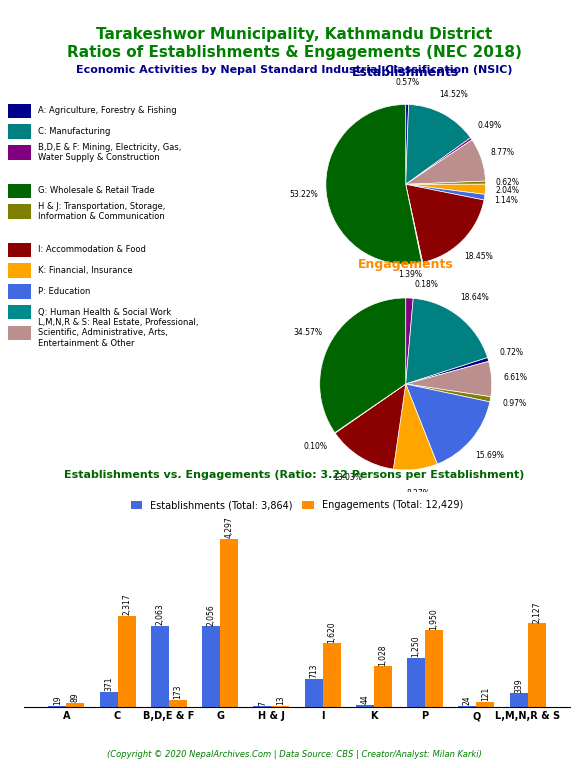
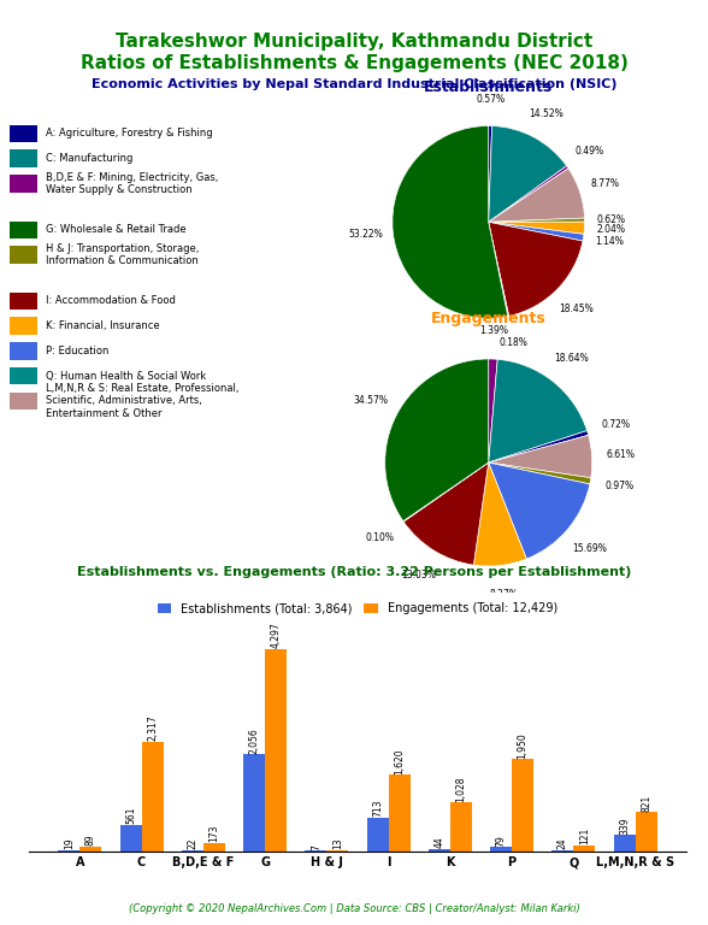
Establishments (Total: 3,864)/C: 371 -> 561
Establishments (Total: 3,864)/B,D,E & F: 2,063 -> 22
Establishments (Total: 3,864)/P: 1,250 -> 79
Engagements (Total: 12,429)/L,M,N,R & S: 2,127 -> 821
